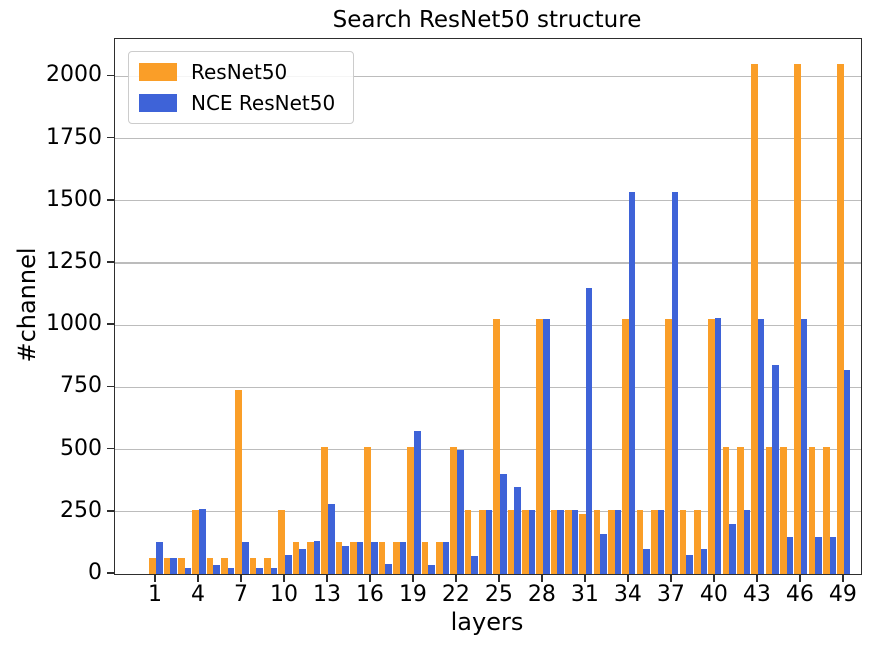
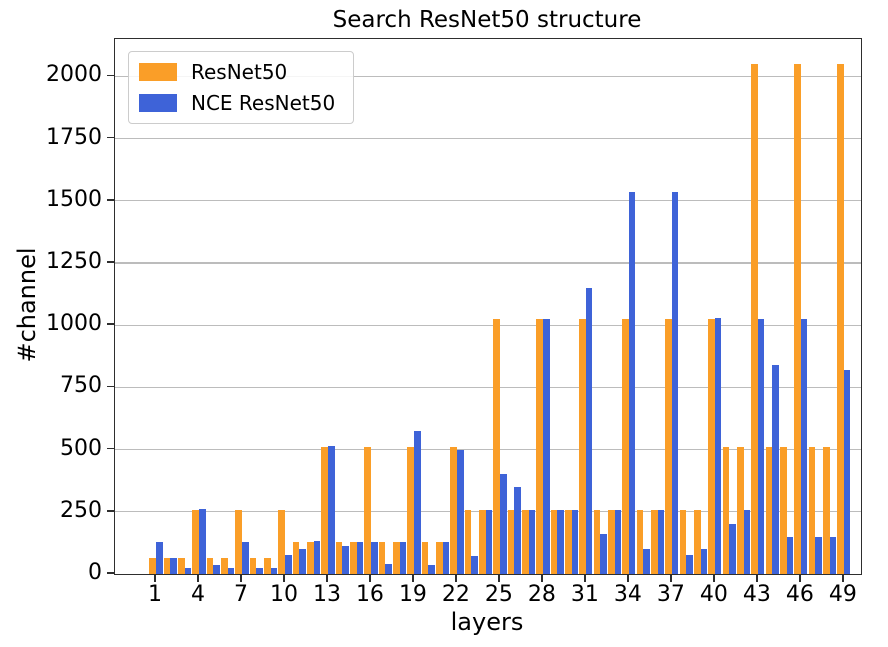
ResNet50/7: 740 -> 260
NCE ResNet50/13: 280 -> 520
ResNet50/31: 240 -> 1020
